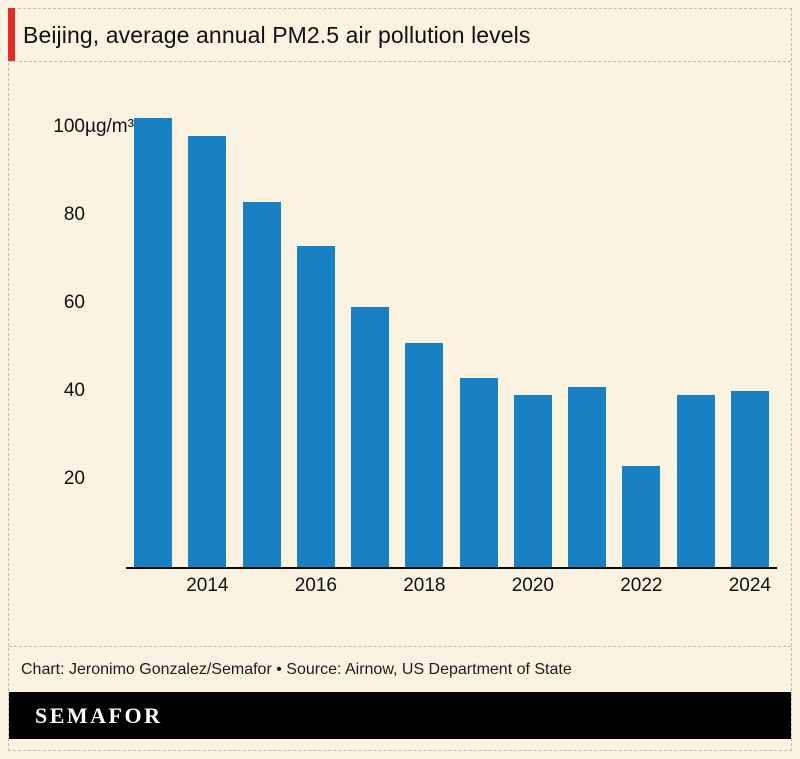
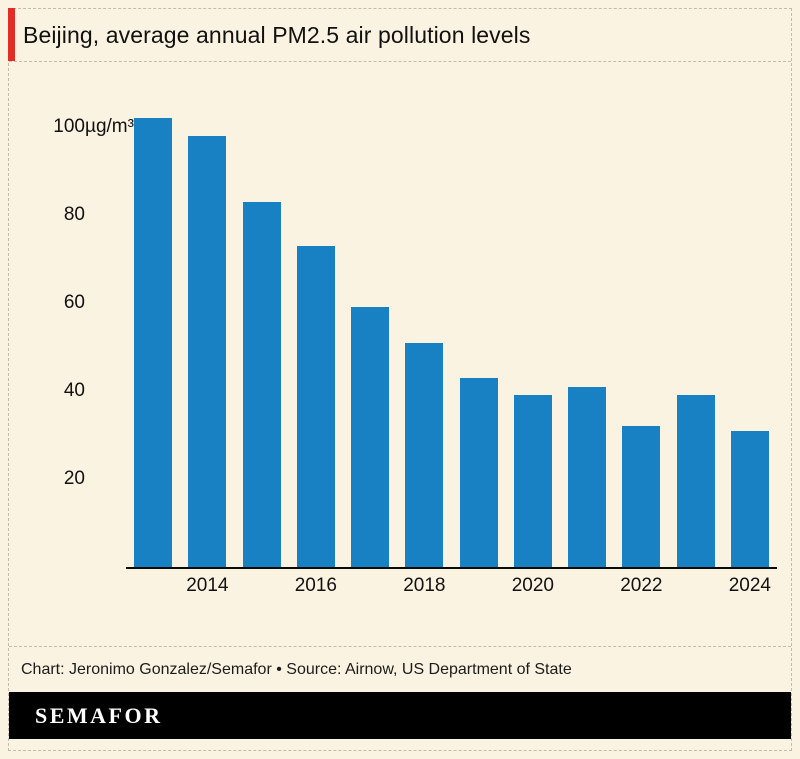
2022: 23 -> 32
2024: 40 -> 31
